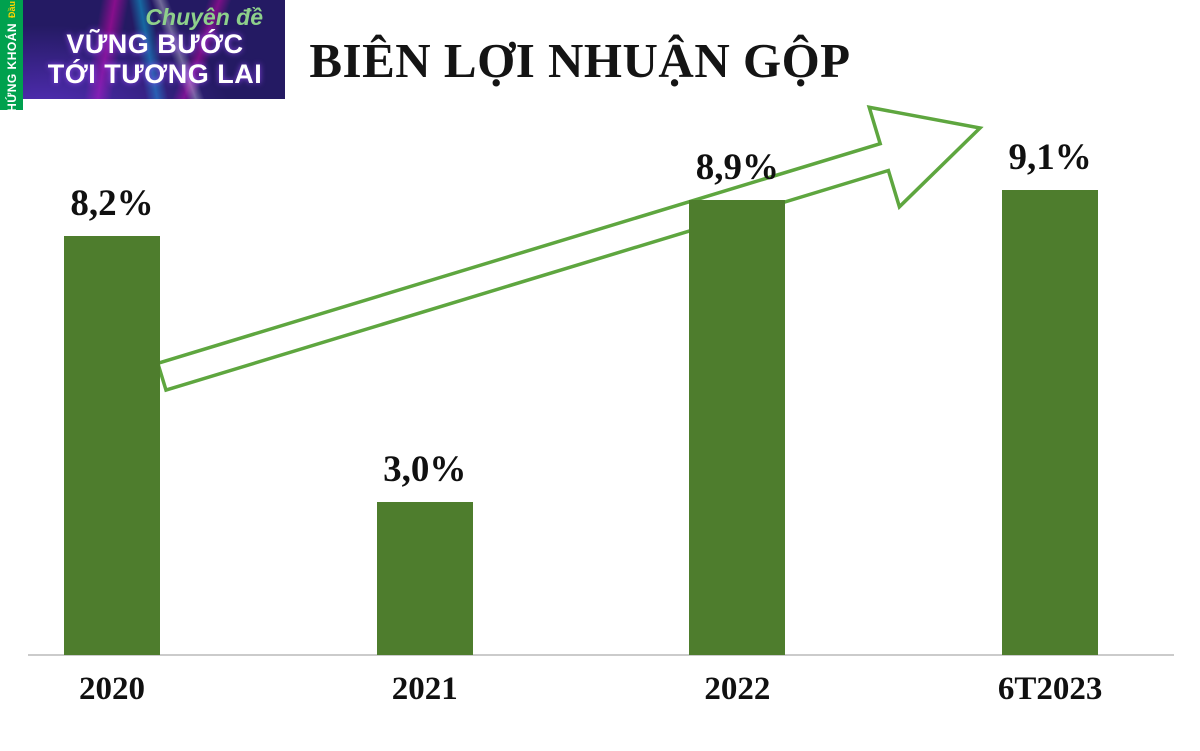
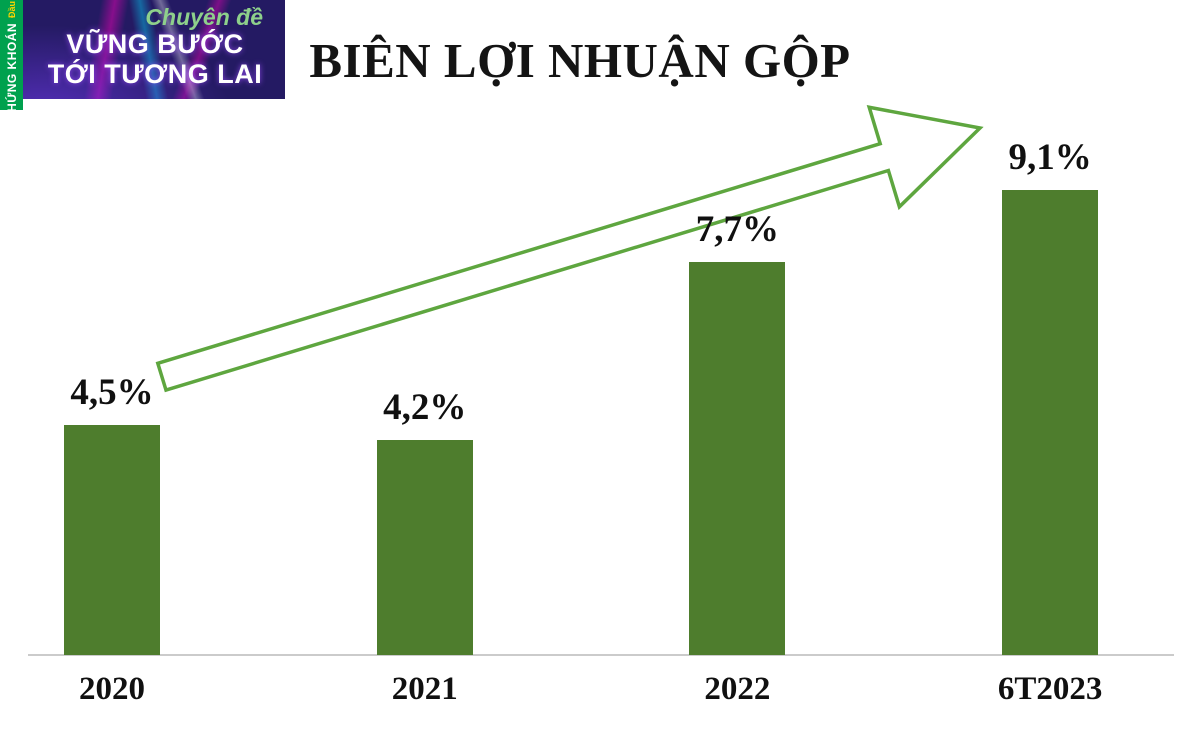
2020: 8,2% -> 4,5%
2021: 3,0% -> 4,2%
2022: 8,9% -> 7,7%
